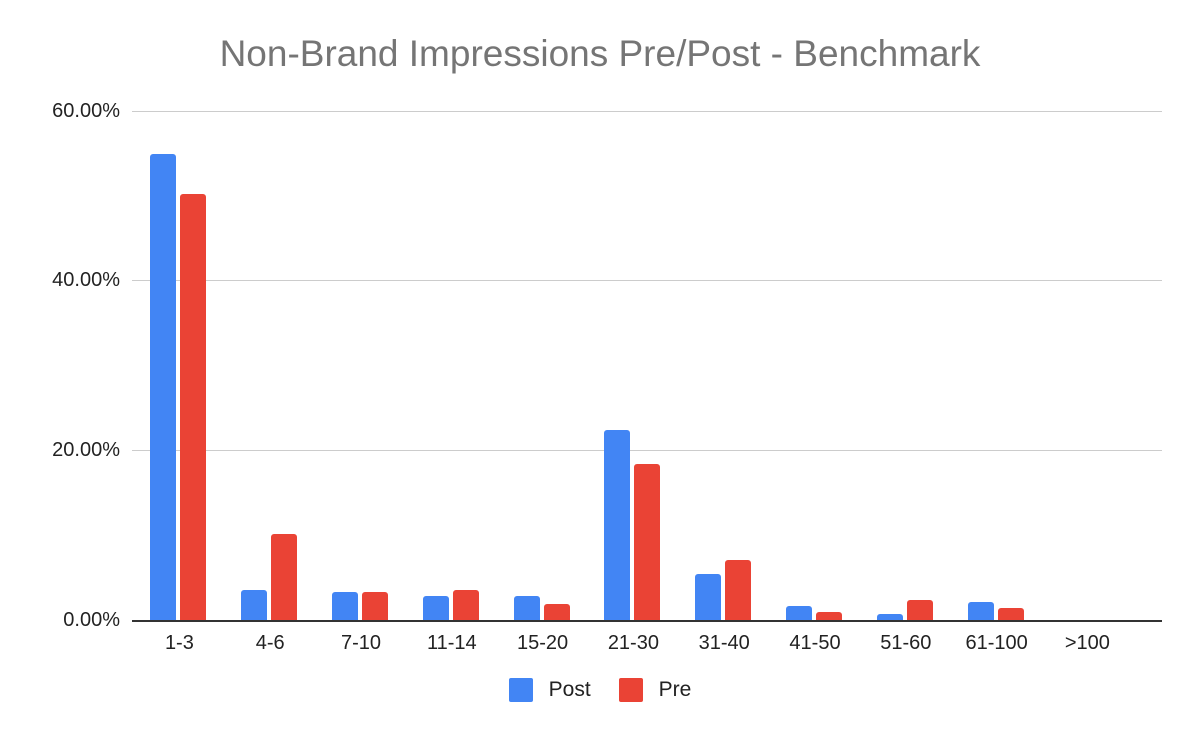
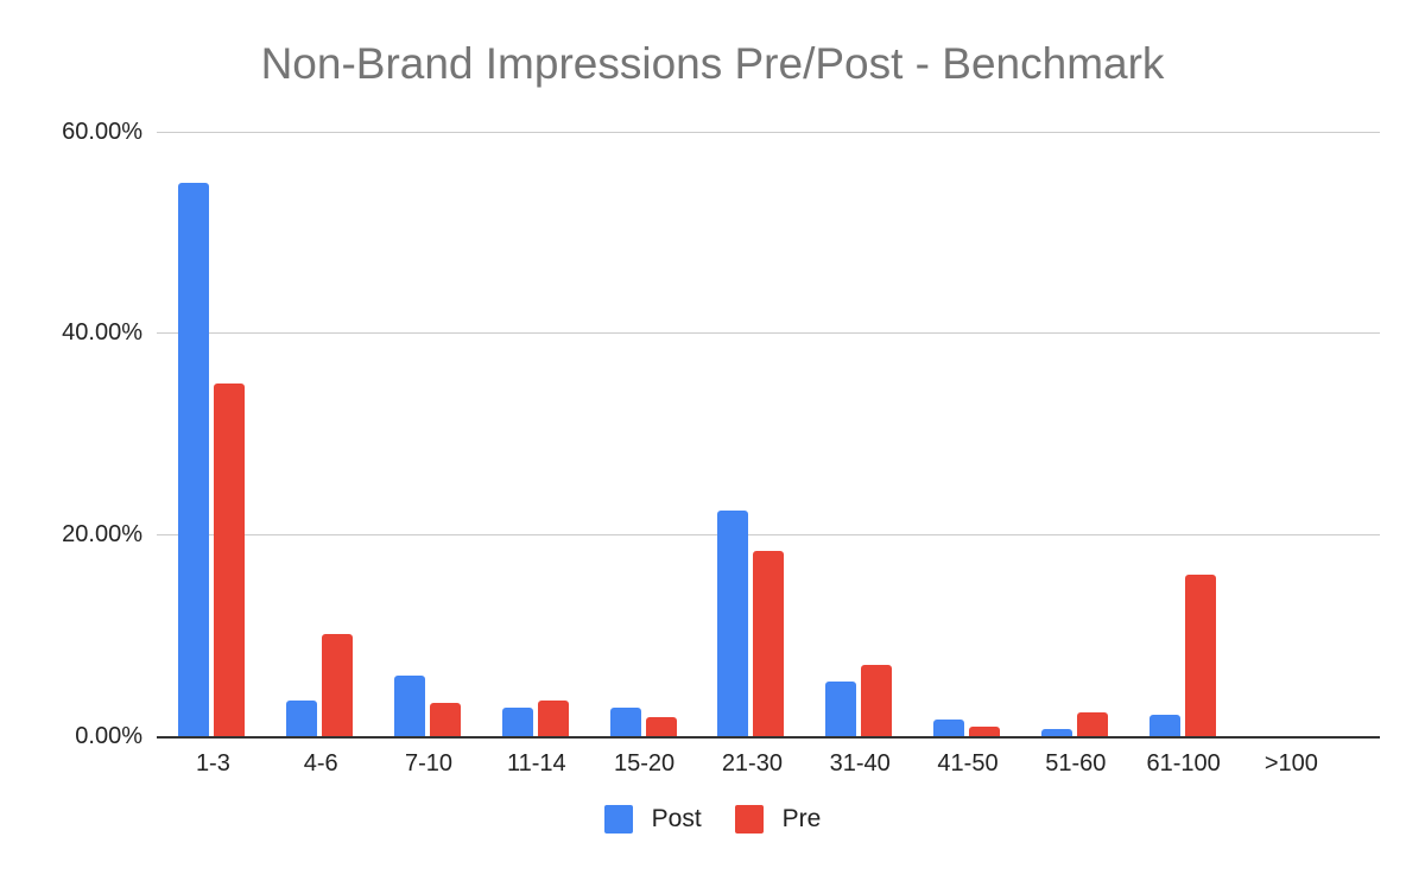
Pre/1-3: 50% -> 35%
Post/7-10: 3% -> 6%
Pre/61-100: 1% -> 16%
